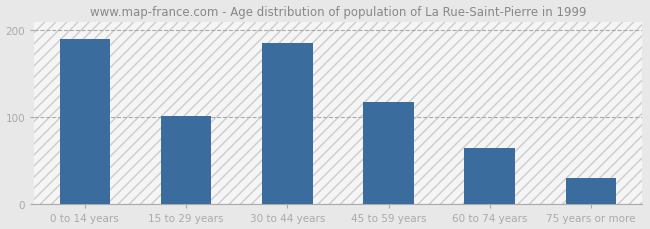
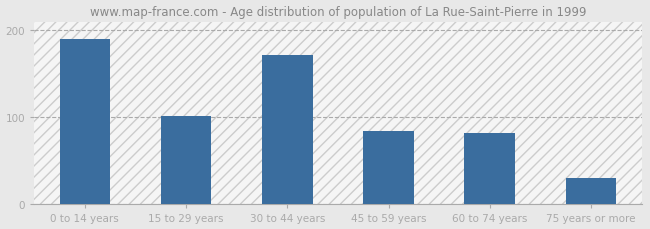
30 to 44 years: 185 -> 172
45 to 59 years: 118 -> 84
60 to 74 years: 65 -> 82
